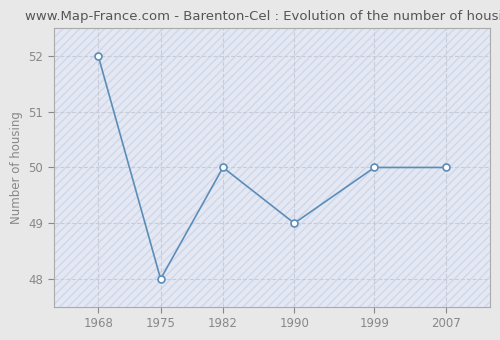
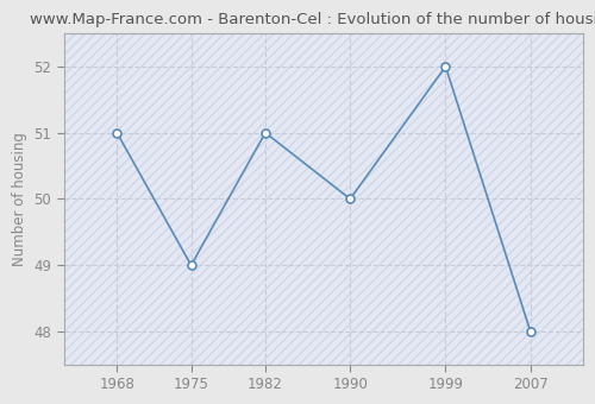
1968: 52 -> 51
1975: 48 -> 49
1982: 50 -> 51
1990: 49 -> 50
1999: 50 -> 52
2007: 50 -> 48
